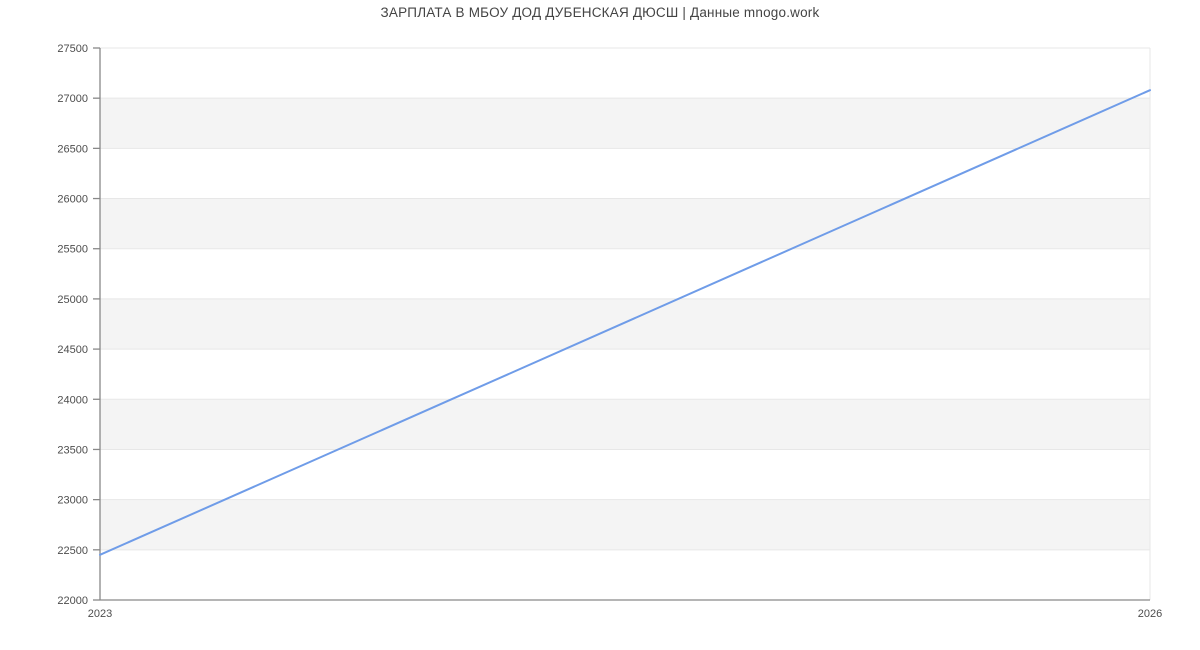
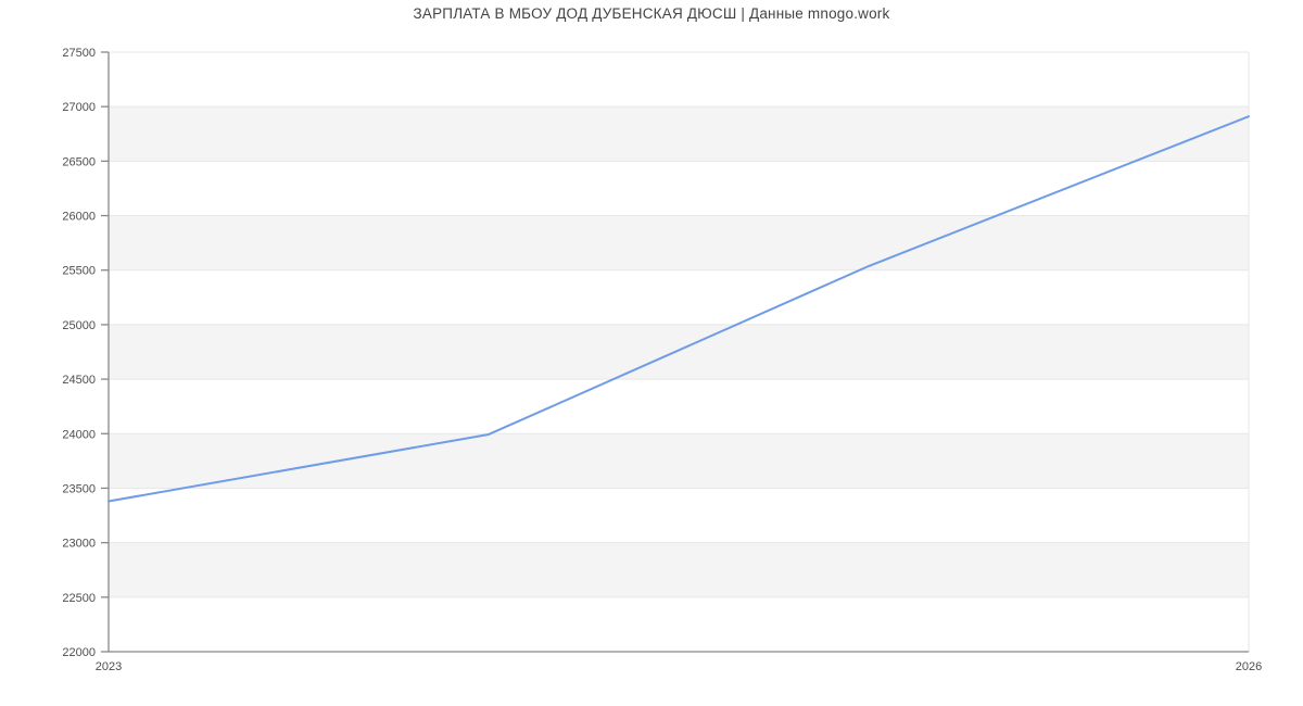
2023: 22450 -> 23380
2026: 27080 -> 26910
